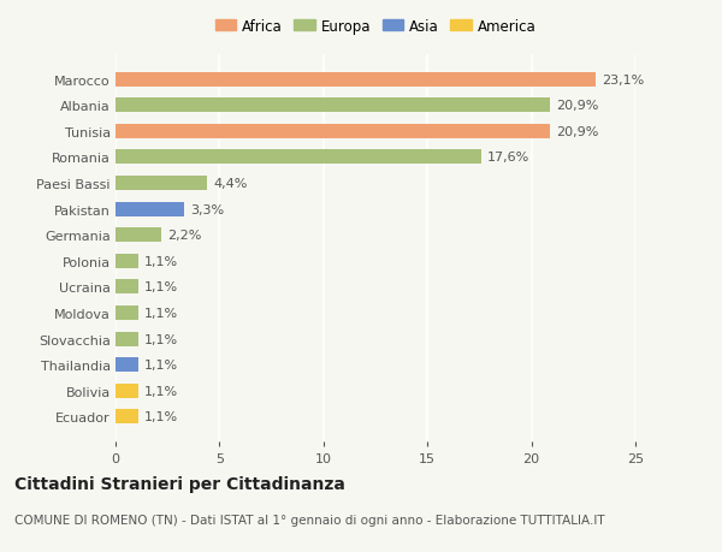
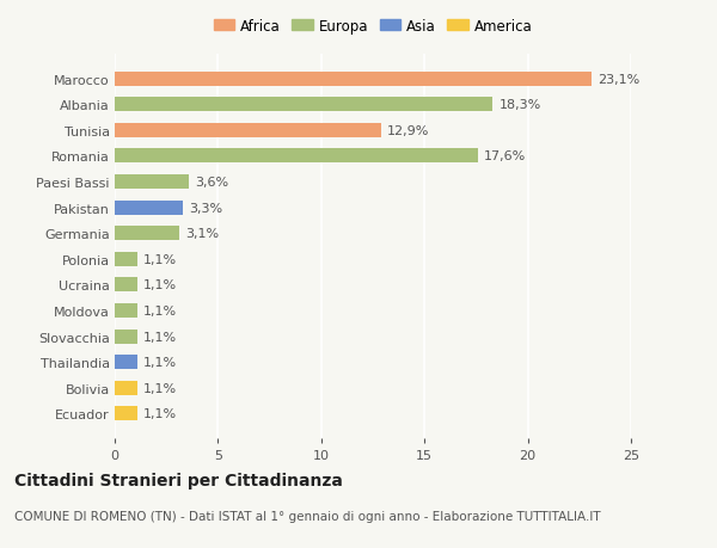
Albania: 20,9% -> 18,3%
Tunisia: 20,9% -> 12,9%
Paesi Bassi: 4,4% -> 3,6%
Germania: 2,2% -> 3,1%
